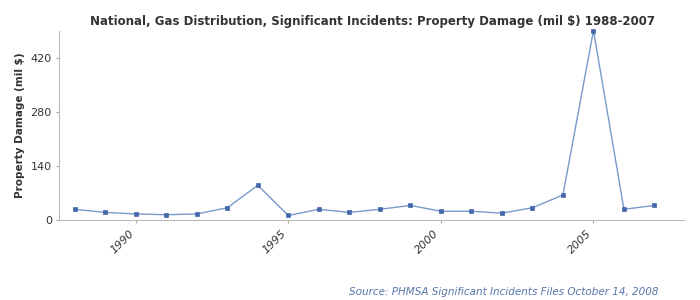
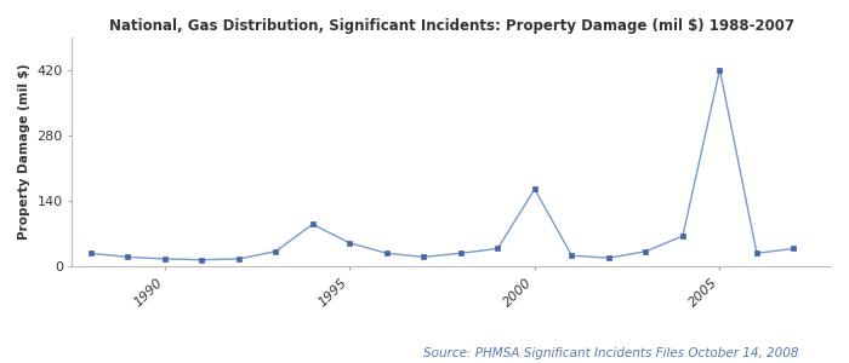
1995: 12 -> 50
2000: 23 -> 165
2005: 490 -> 420
